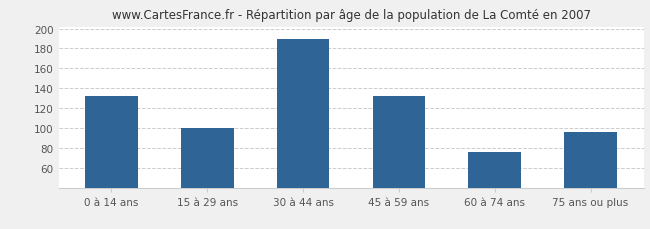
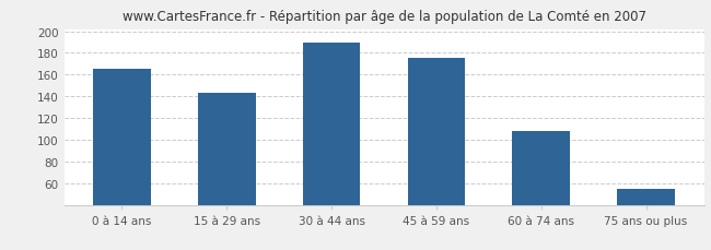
0 à 14 ans: 132 -> 165
15 à 29 ans: 100 -> 143
45 à 59 ans: 132 -> 175
60 à 74 ans: 76 -> 108
75 ans ou plus: 96 -> 55
